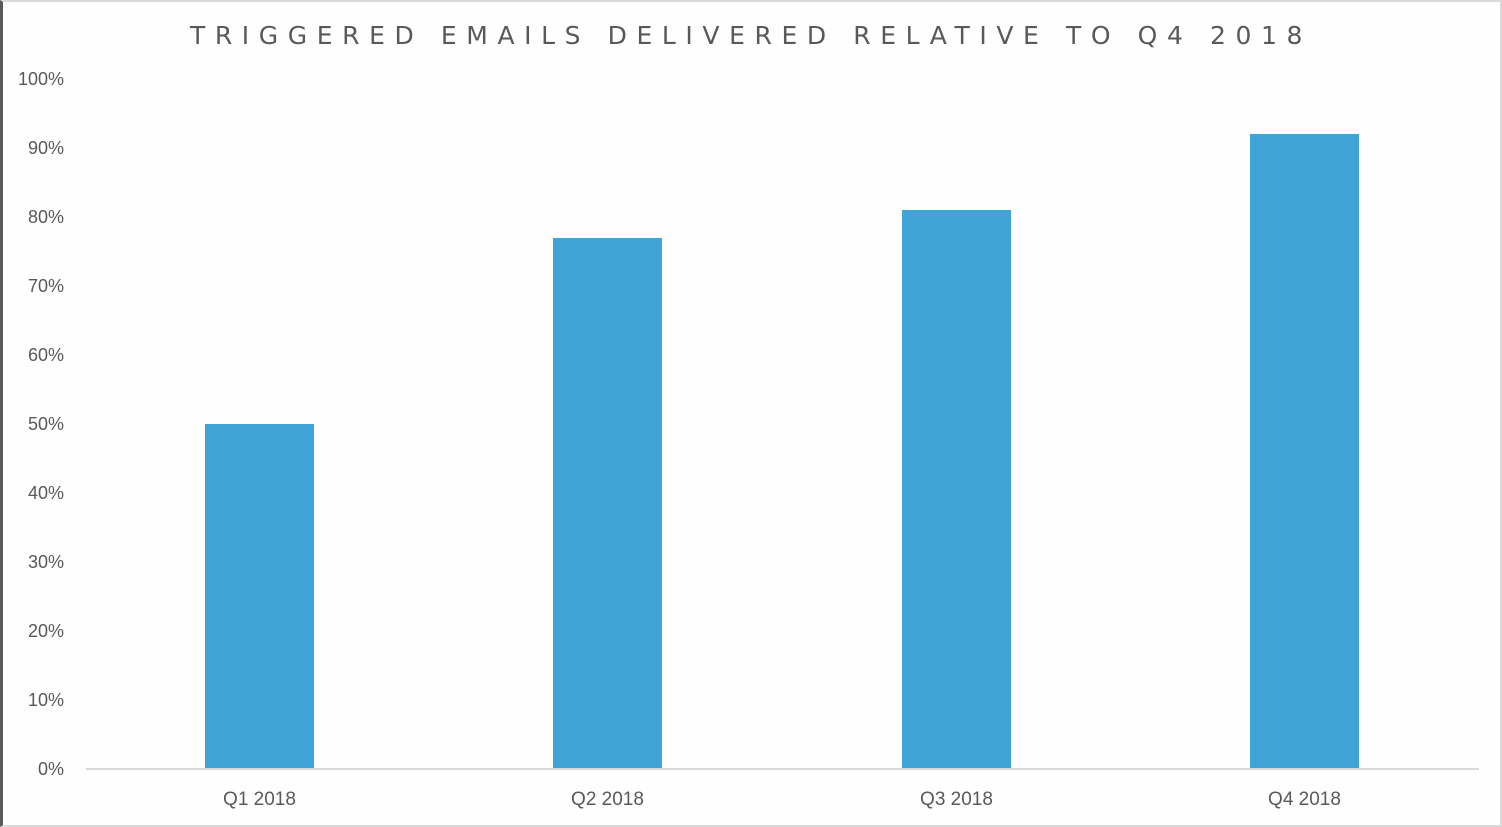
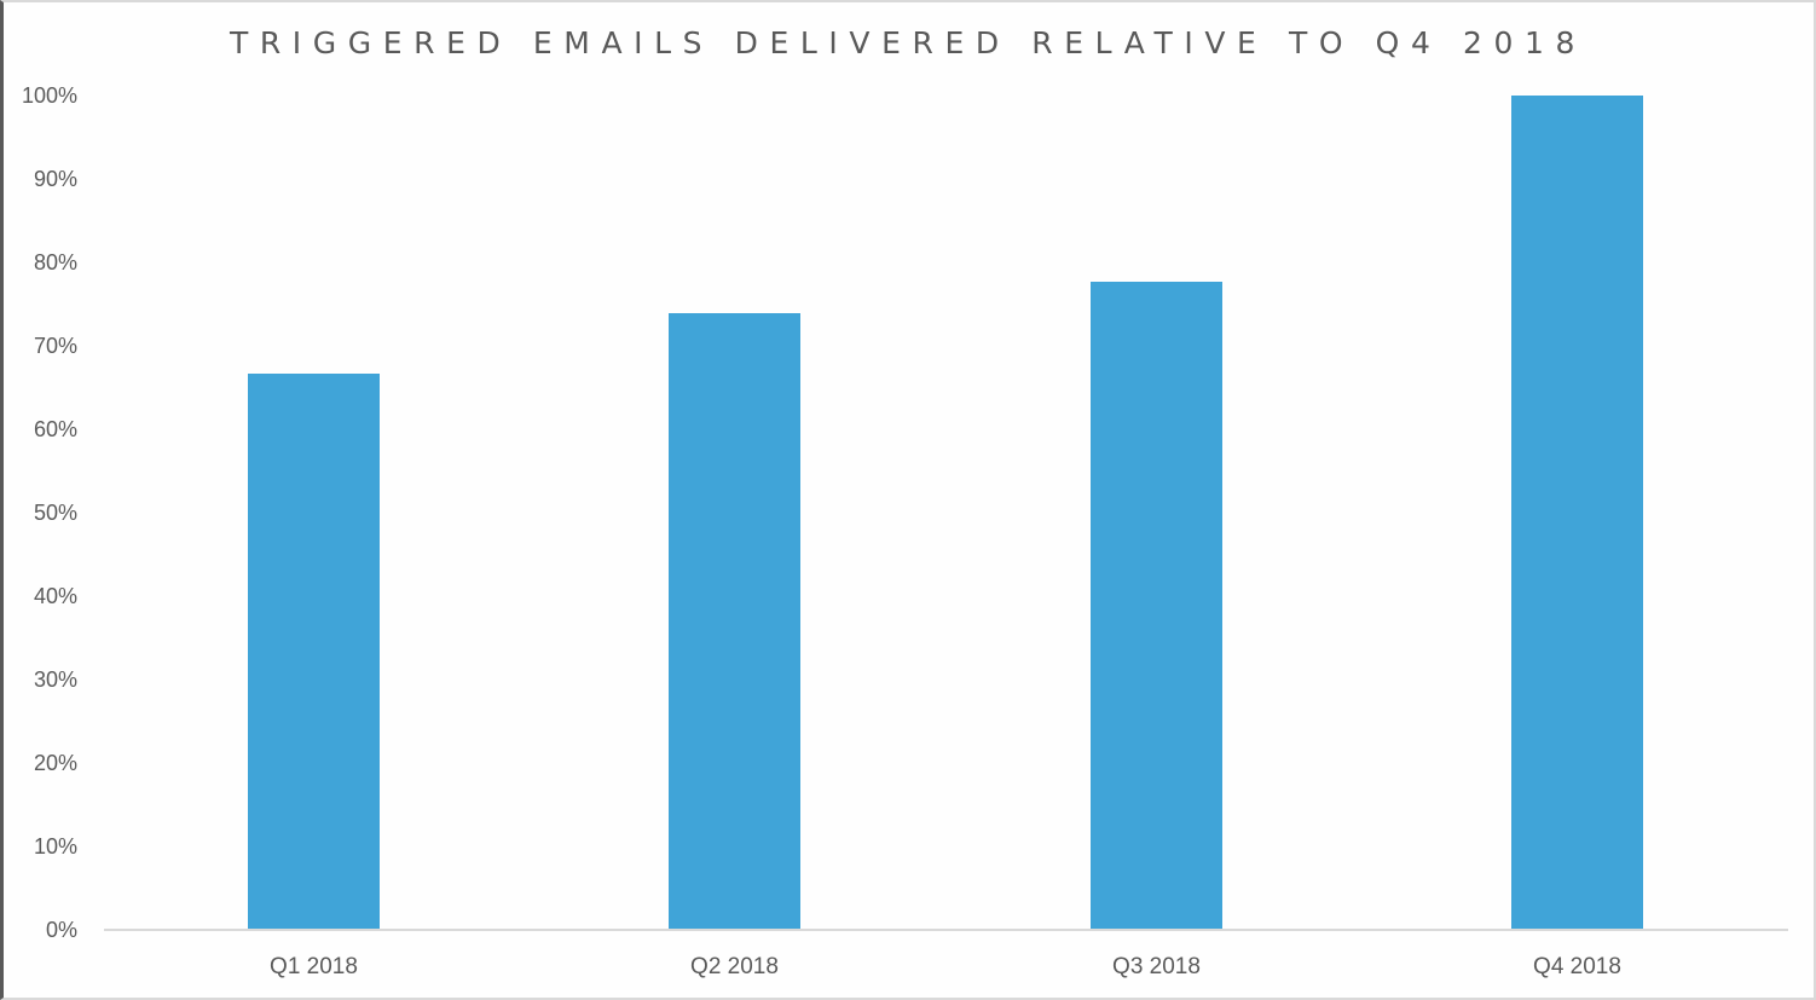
Q1 2018: 50% -> 67%
Q2 2018: 77% -> 74%
Q3 2018: 81% -> 78%
Q4 2018: 92% -> 100%
